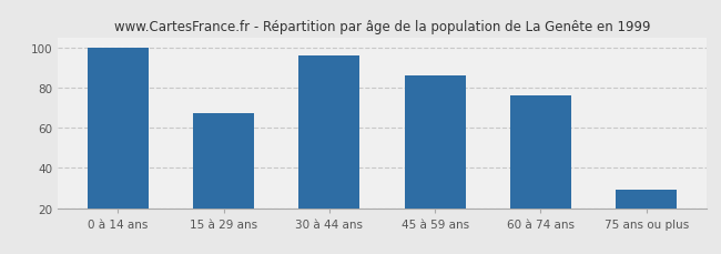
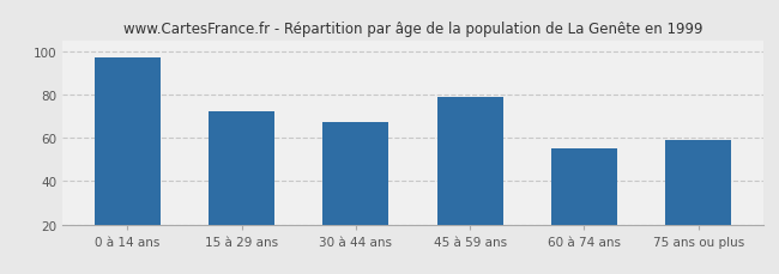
0 à 14 ans: 100 -> 97
15 à 29 ans: 67 -> 72
30 à 44 ans: 96 -> 67
45 à 59 ans: 86 -> 79
60 à 74 ans: 76 -> 55
75 ans ou plus: 29 -> 59
